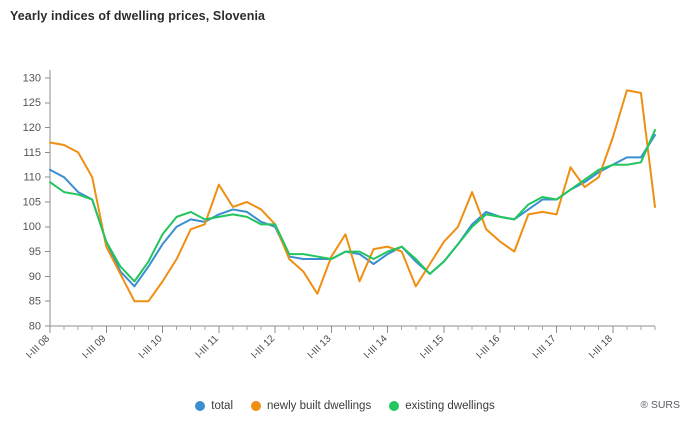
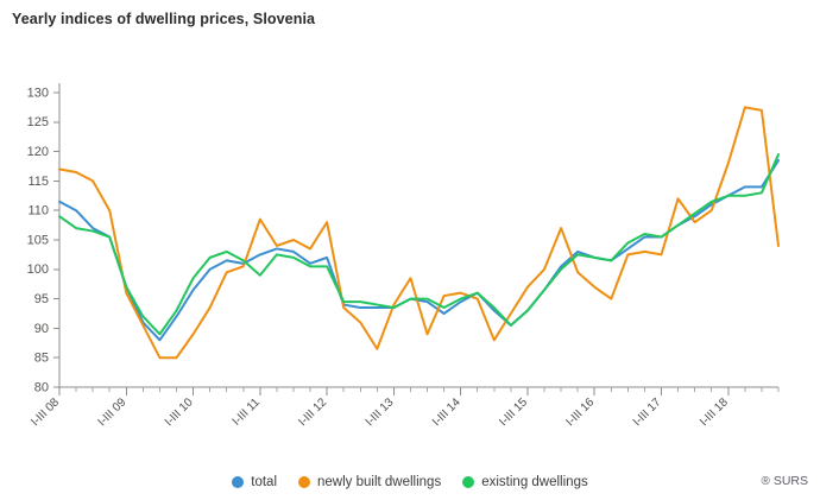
existing dwellings/I-III 11: 102 -> 99
total/I-III 12: 100 -> 102
newly built dwellings/I-III 12: 100 -> 108
